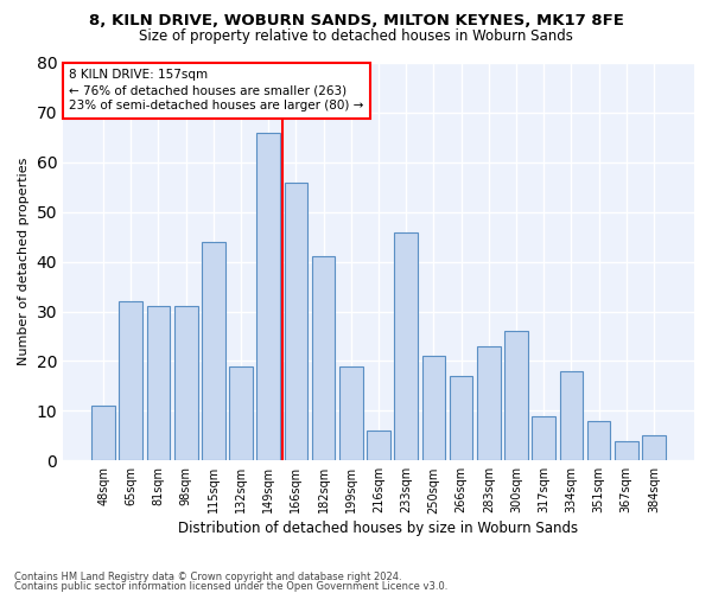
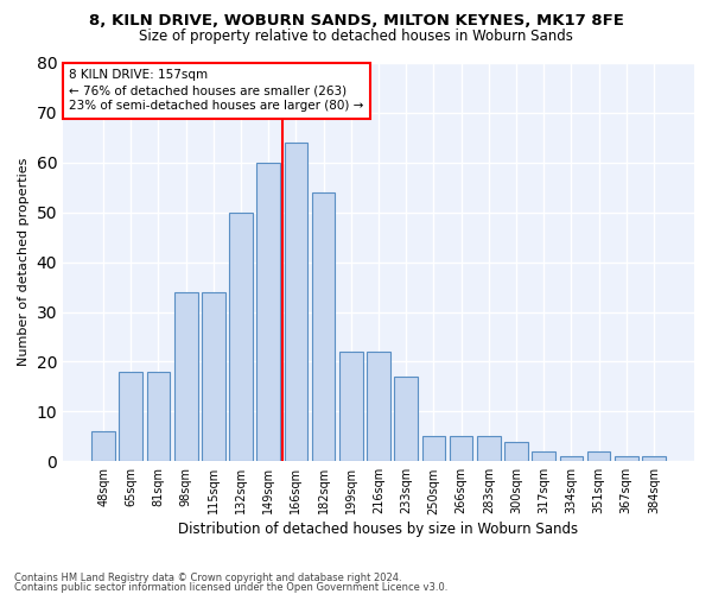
48sqm: 11 -> 6
65sqm: 32 -> 18
81sqm: 31 -> 18
98sqm: 31 -> 34
115sqm: 44 -> 34
132sqm: 19 -> 50
149sqm: 66 -> 60
166sqm: 56 -> 64
182sqm: 41 -> 54
199sqm: 19 -> 22
216sqm: 6 -> 22
233sqm: 46 -> 17
250sqm: 21 -> 5
266sqm: 17 -> 5
283sqm: 23 -> 5
300sqm: 26 -> 4
317sqm: 9 -> 2
334sqm: 18 -> 1
351sqm: 8 -> 2
367sqm: 4 -> 1
384sqm: 5 -> 1
